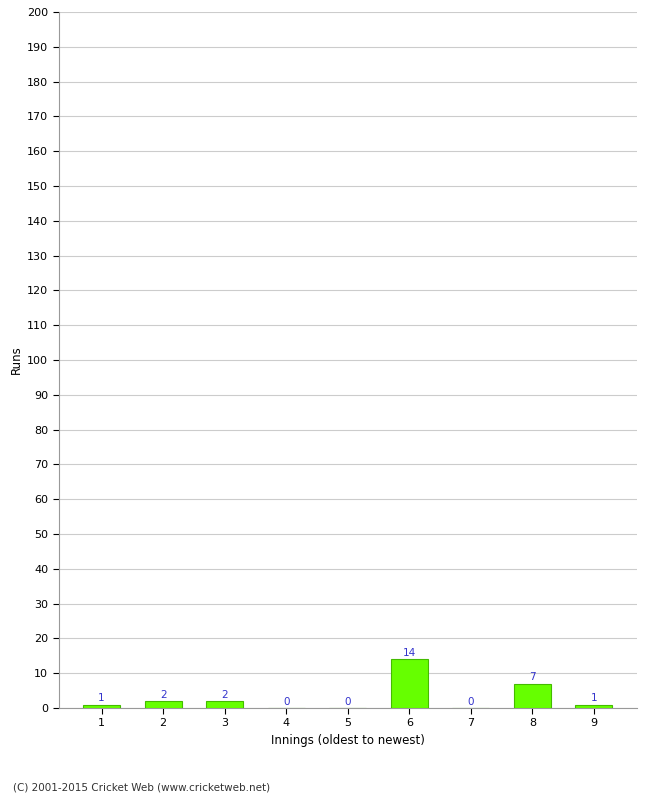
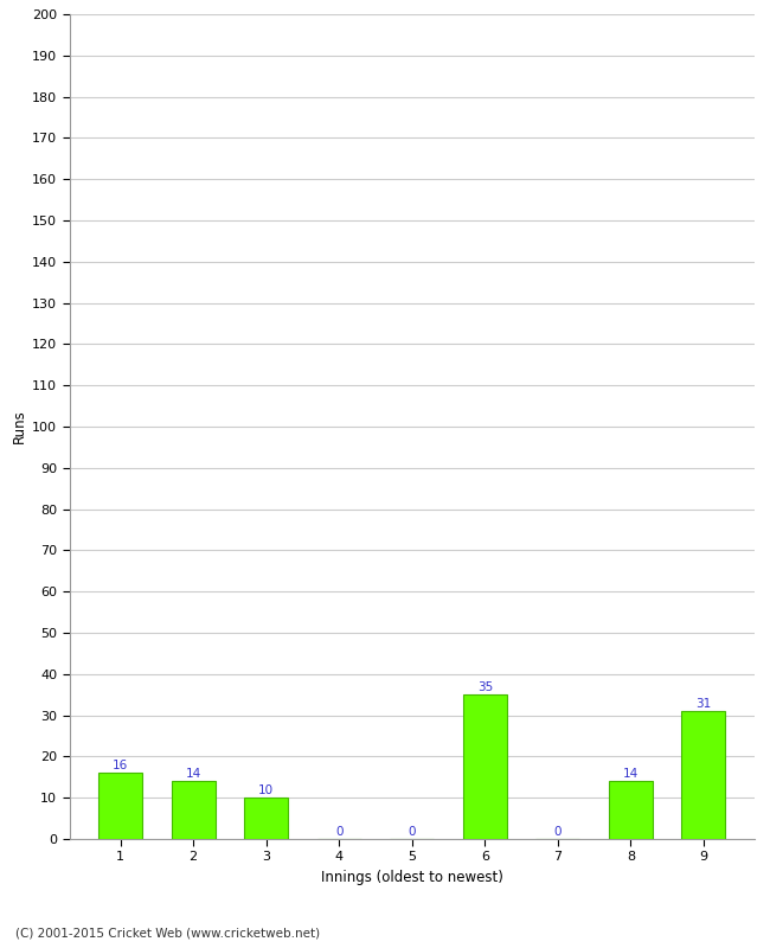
1: 1 -> 16
2: 2 -> 14
3: 2 -> 10
6: 14 -> 35
8: 7 -> 14
9: 1 -> 31
